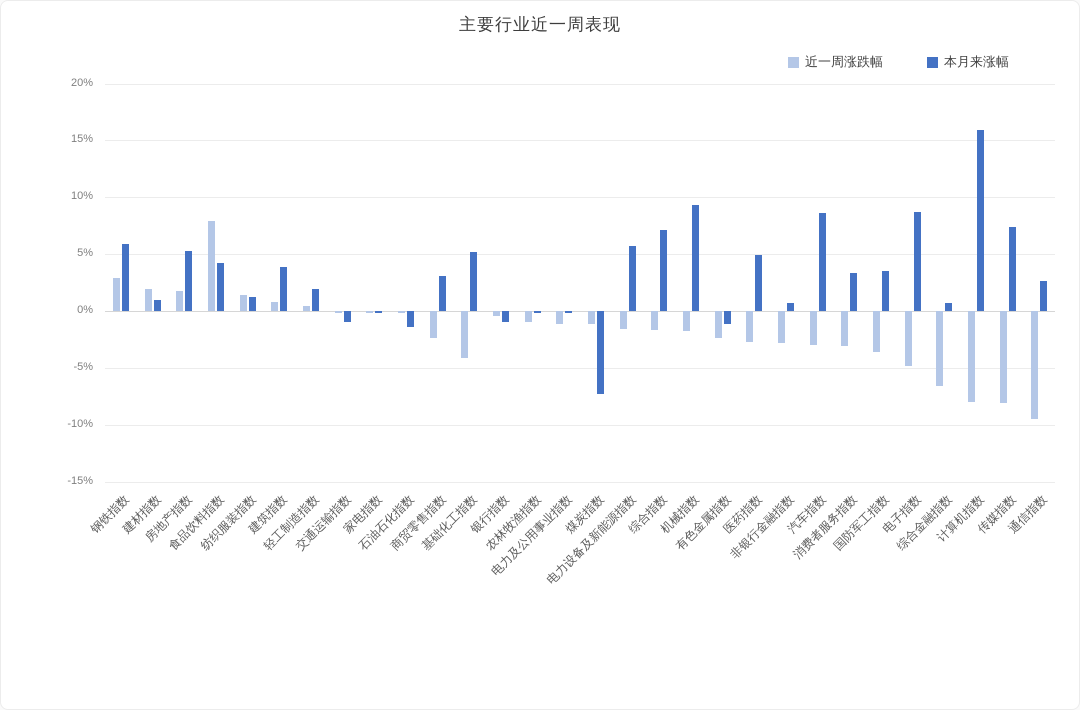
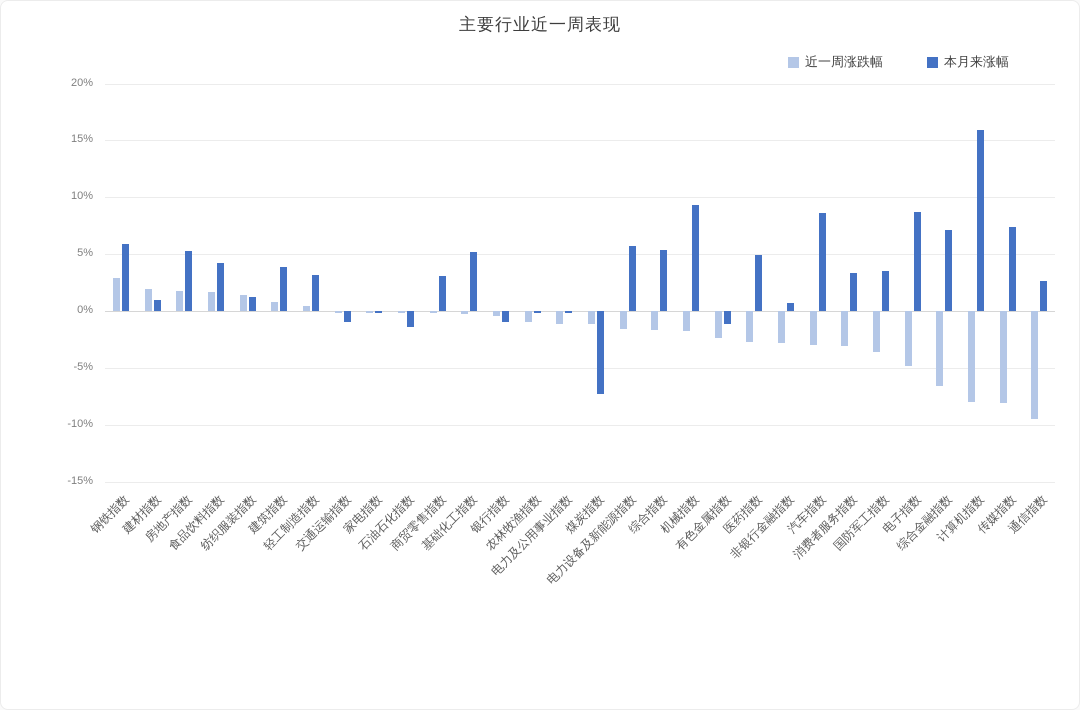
近一周涨跌幅/食品饮料指数: 7.9% -> 1.7%
本月来涨幅/轻工制造指数: 1.9% -> 3.2%
近一周涨跌幅/商贸零售指数: -2.4% -> -0.2%
近一周涨跌幅/基础化工指数: -4.1% -> -0.3%
本月来涨幅/综合指数: 7.1% -> 5.4%
本月来涨幅/综合金融指数: 0.7% -> 7.1%
